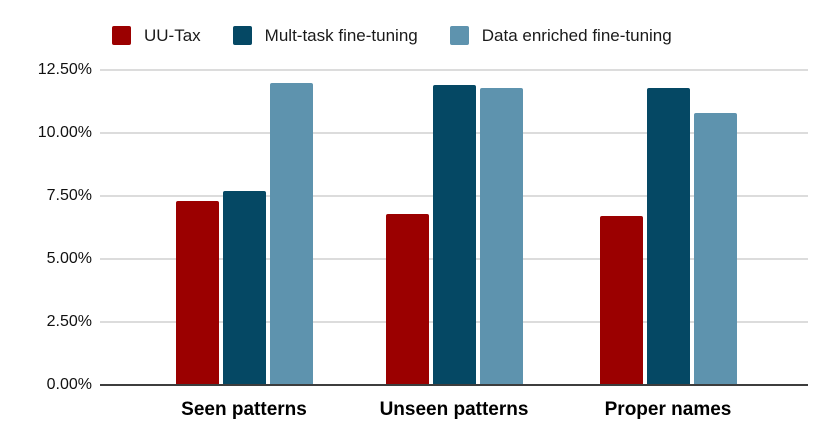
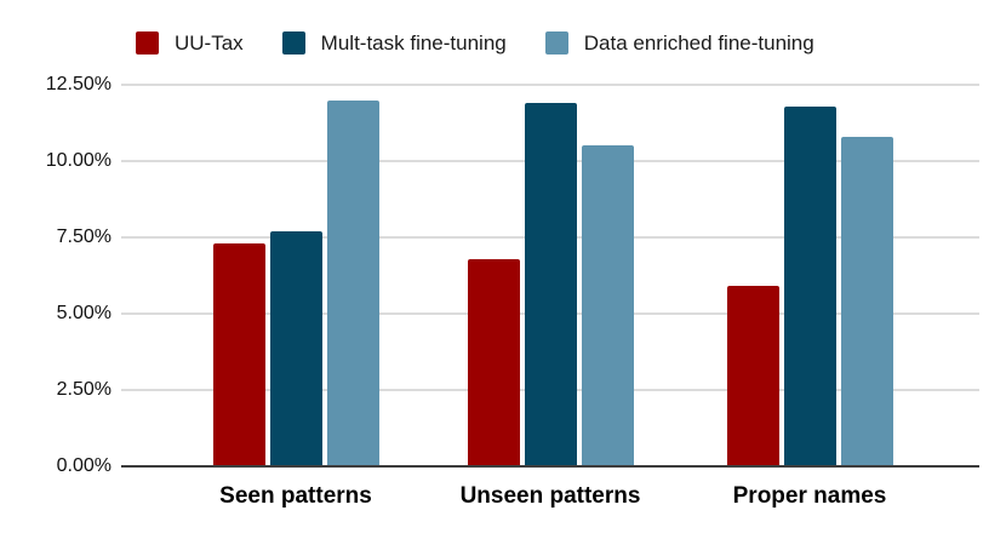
Data enriched fine-tuning/Unseen patterns: 11.8% -> 10.5%
UU-Tax/Proper names: 6.7% -> 5.9%
